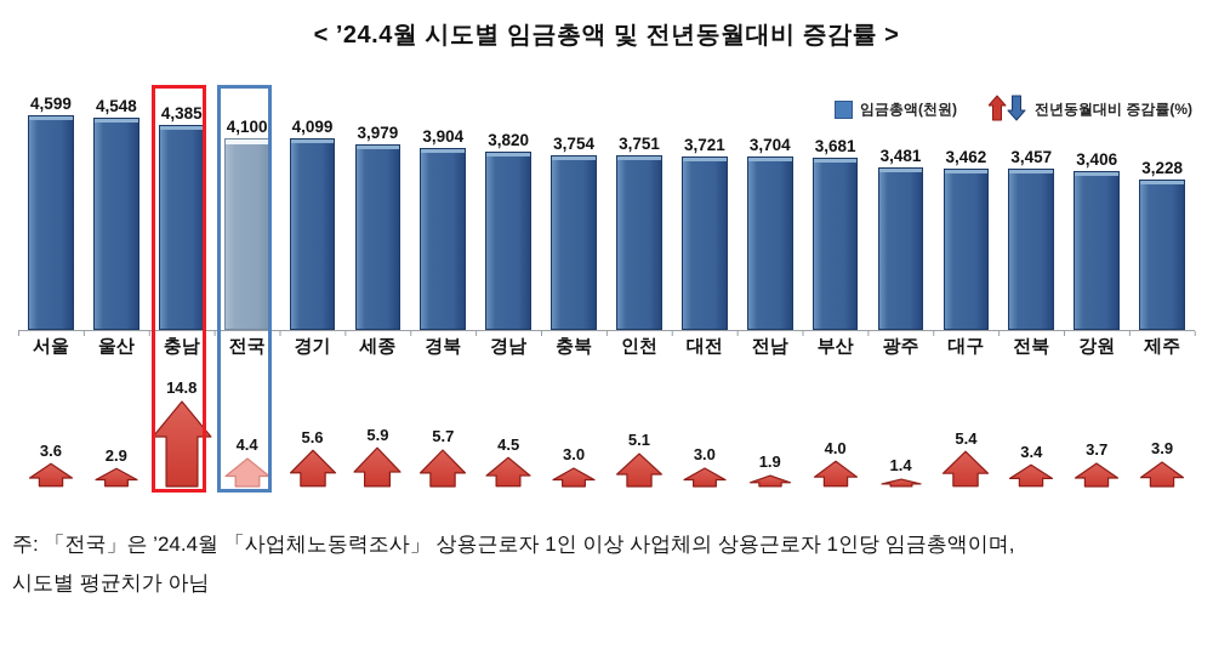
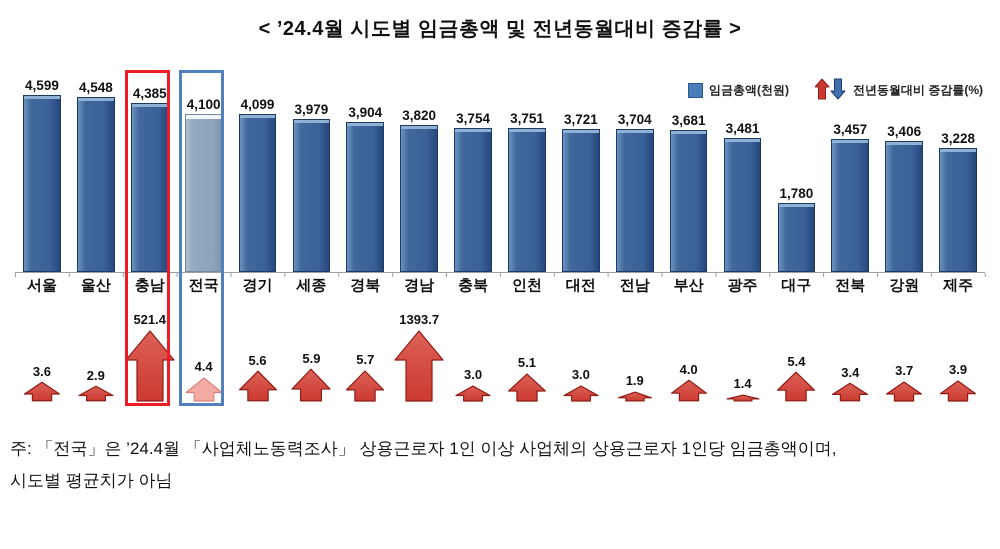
전년동월대비 증감률(%)/충남: 14.8 -> 521.4
전년동월대비 증감률(%)/경남: 4.5 -> 1393.7
임금총액(천원)/대구: 3,462 -> 1,780
